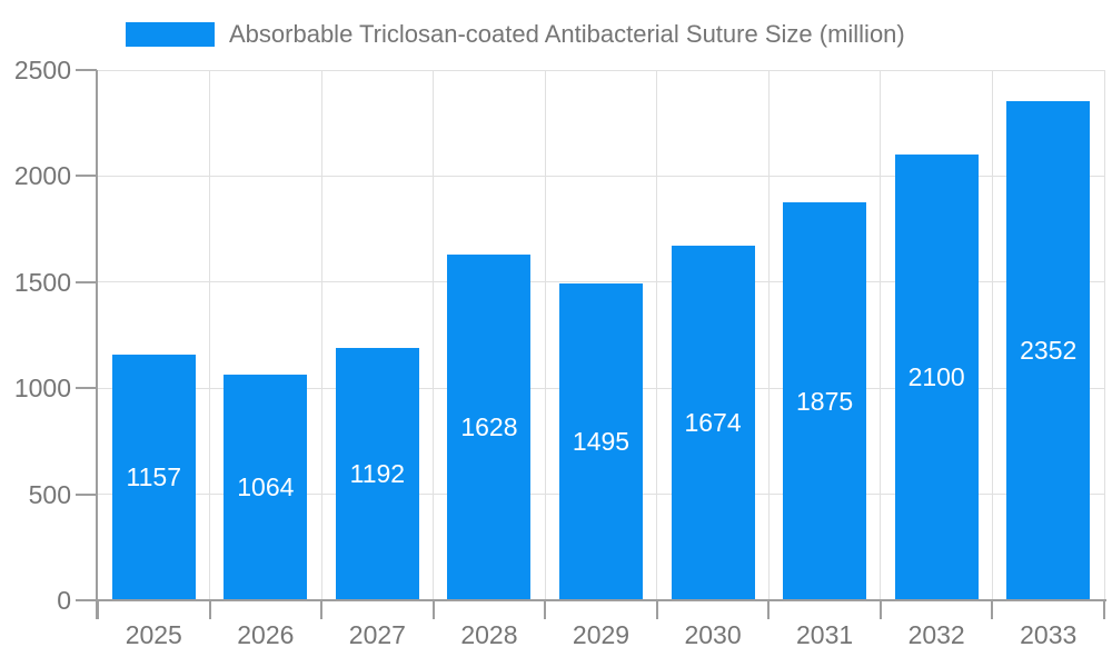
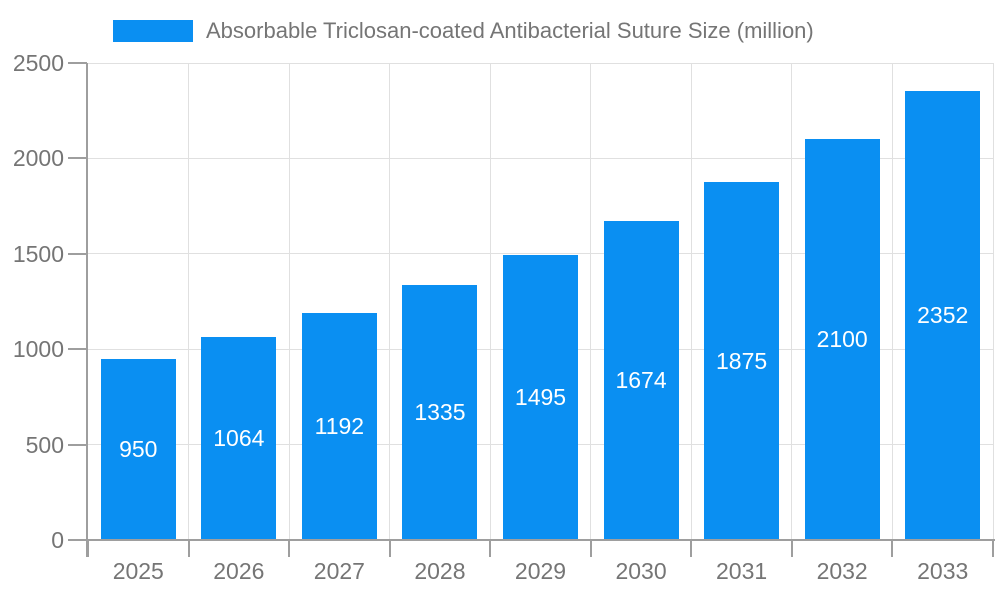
2025: 1157 -> 950
2028: 1628 -> 1335
